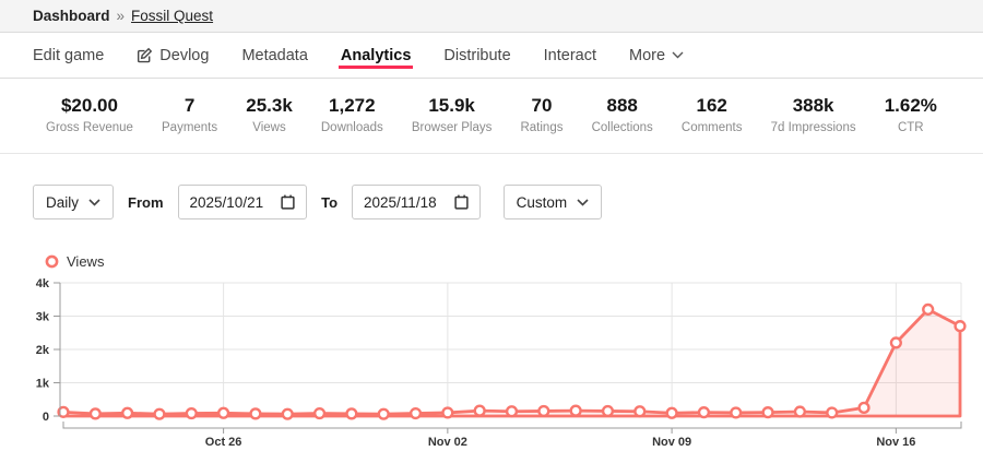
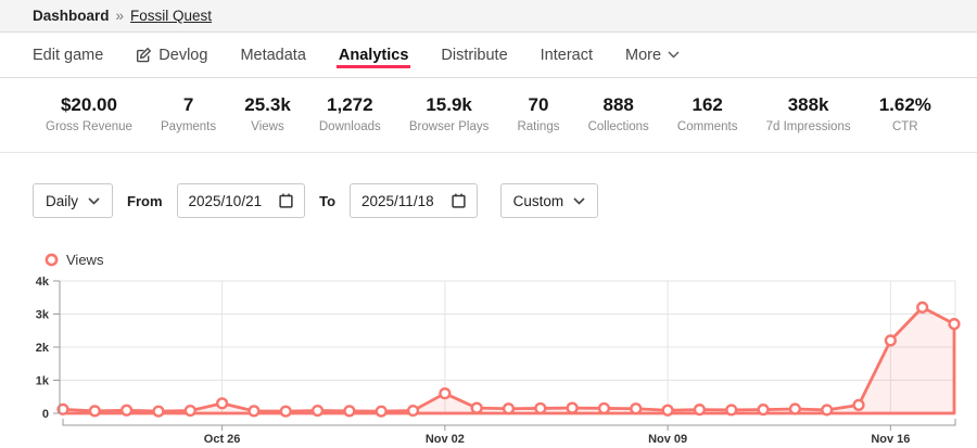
Oct 26: 0.1k -> 0.3k
Nov 02: 0.1k -> 0.6k
